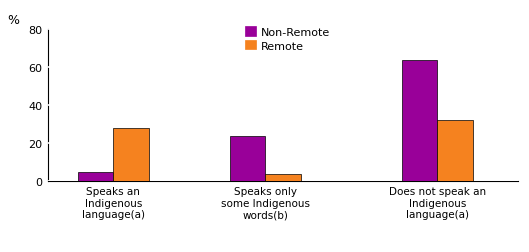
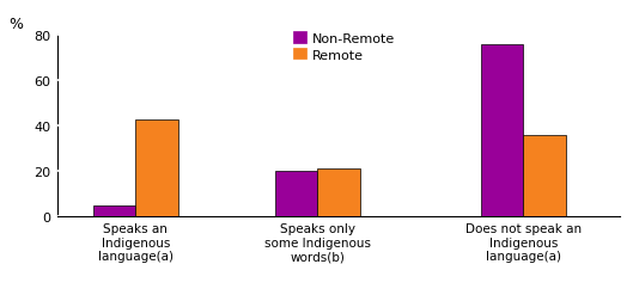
Remote/Speaks an Indigenous language(a): 28 -> 43
Non-Remote/Speaks only some Indigenous words(b): 24 -> 20
Remote/Speaks only some Indigenous words(b): 4 -> 21
Non-Remote/Does not speak an Indigenous language(a): 64 -> 76
Remote/Does not speak an Indigenous language(a): 32 -> 36
